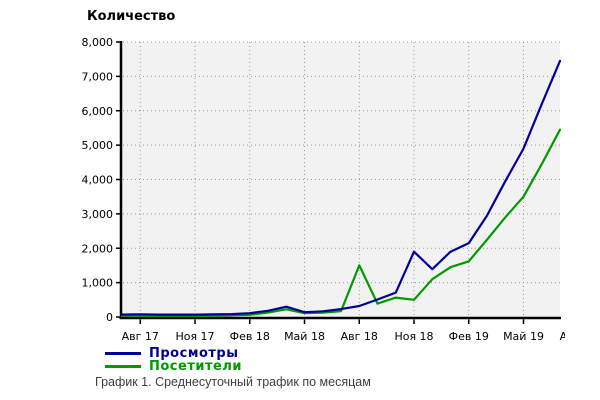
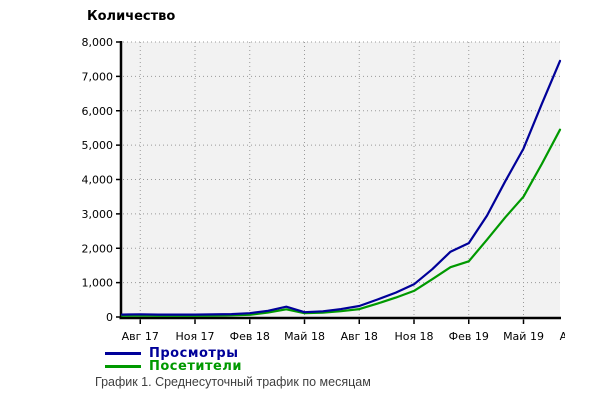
Посетители/Авг 18: 1500 -> 200
Просмотры/Ноя 18: 1900 -> 1000
Посетители/Ноя 18: 500 -> 800
